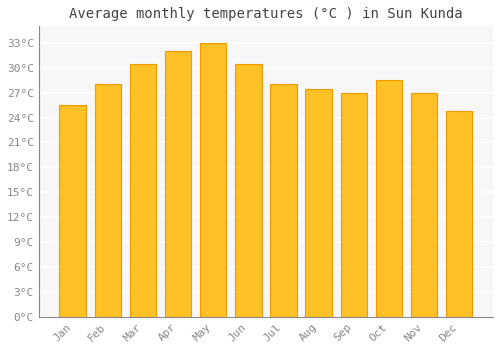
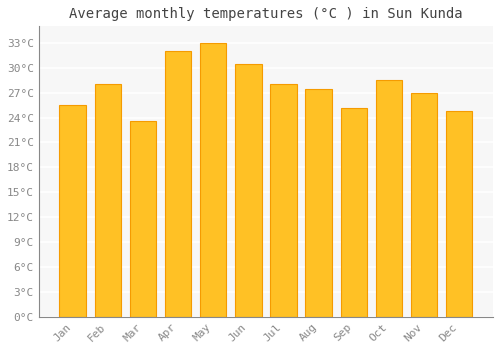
Mar: 30.5°C -> 23.6°C
Sep: 27.0°C -> 25.2°C
